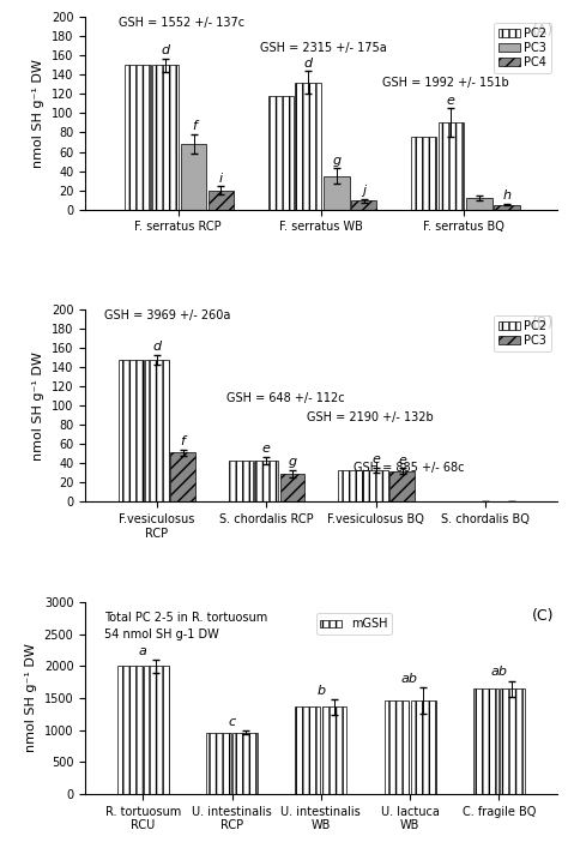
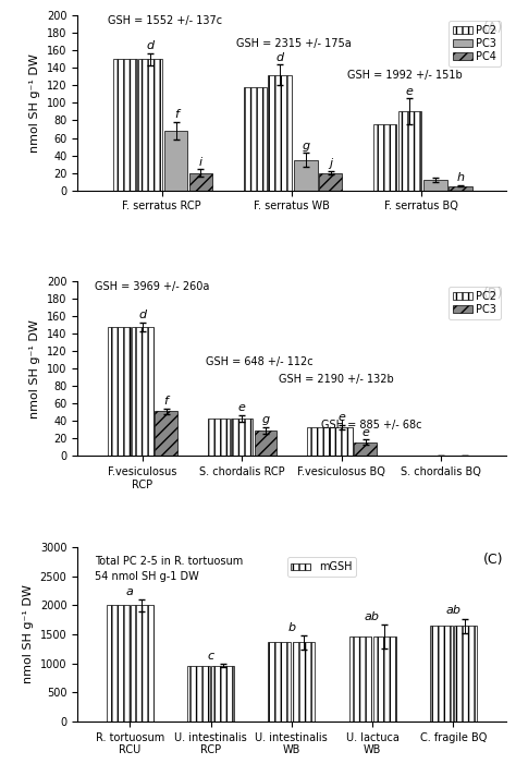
PC4/F. serratus WB: 9 -> 20
PC3/F.vesiculosus BQ: 32 -> 16
